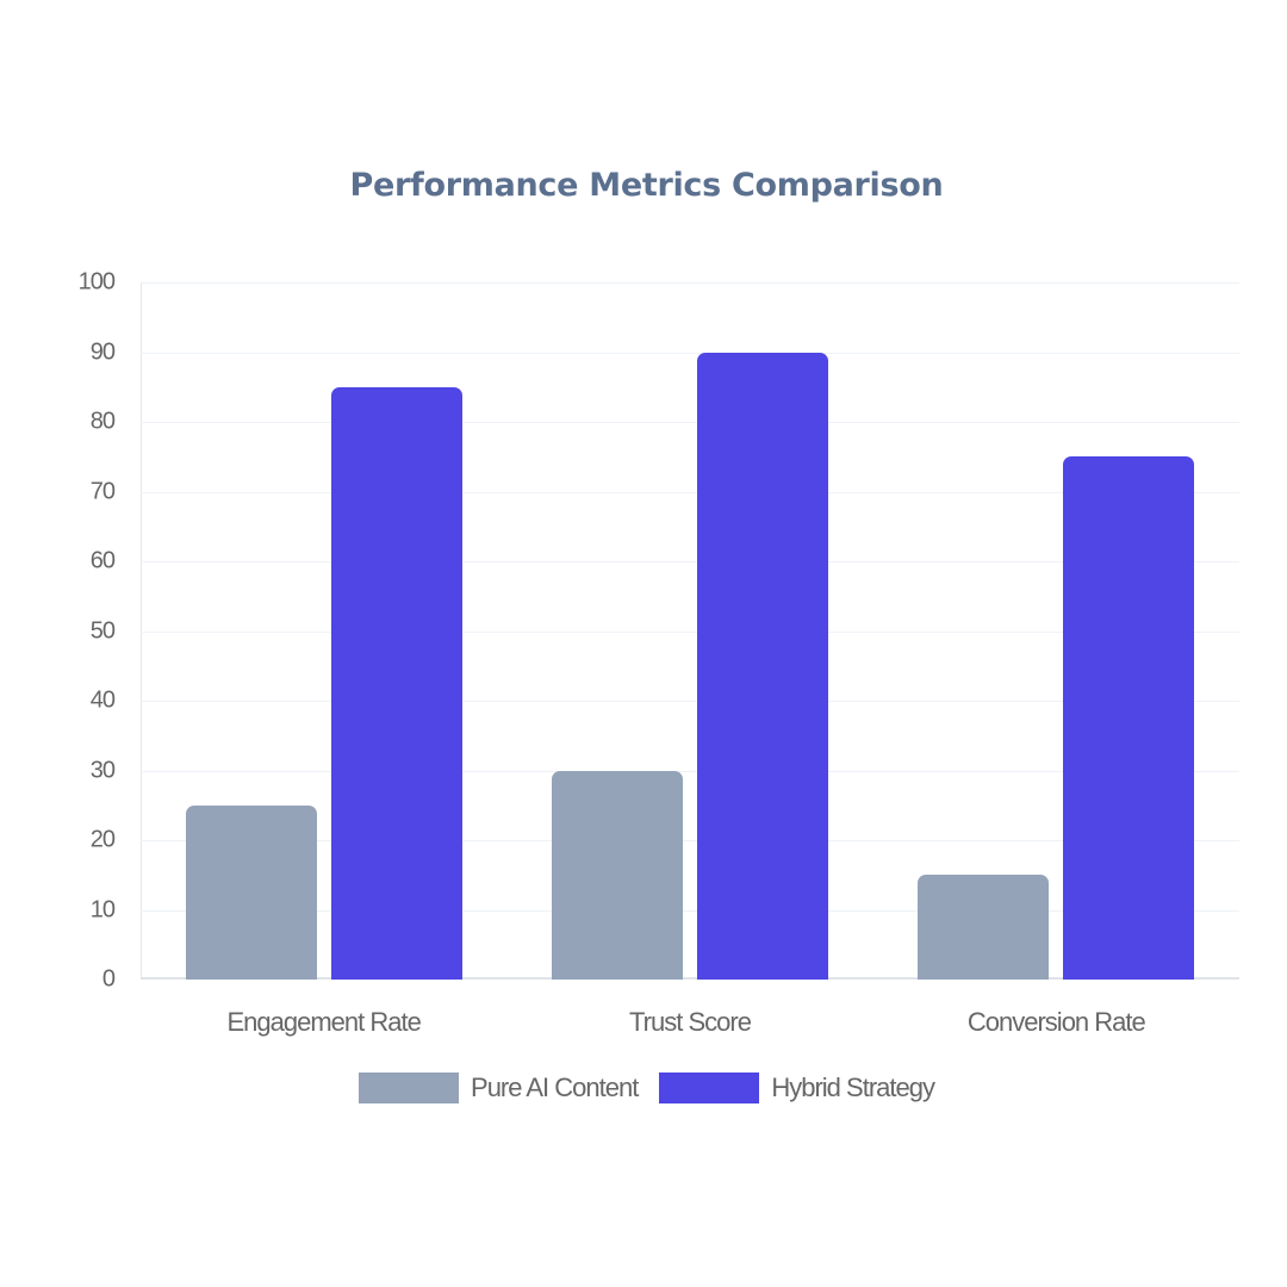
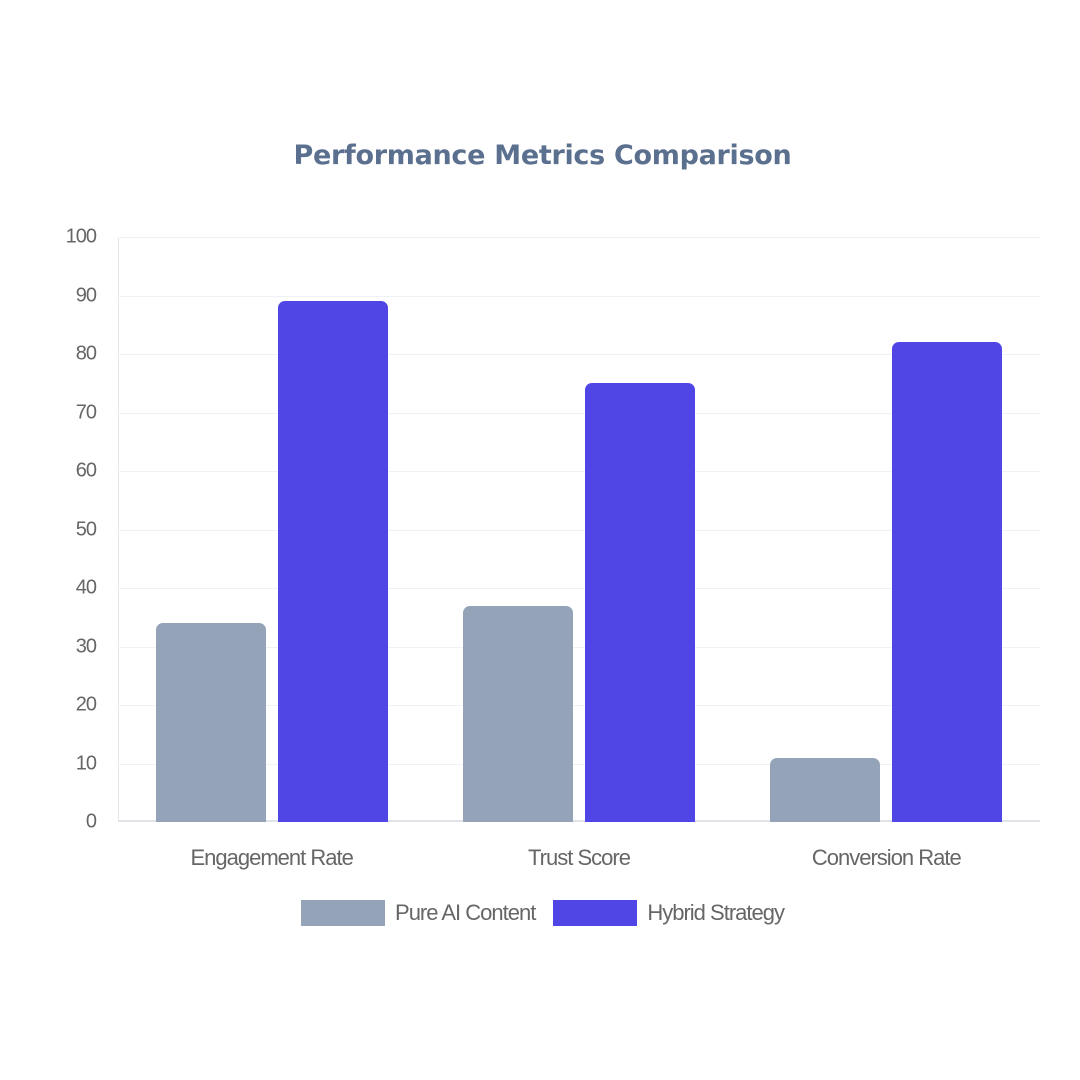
Pure AI Content/Engagement Rate: 25 -> 34
Hybrid Strategy/Engagement Rate: 85 -> 89
Pure AI Content/Trust Score: 30 -> 37
Hybrid Strategy/Trust Score: 90 -> 75
Pure AI Content/Conversion Rate: 15 -> 11
Hybrid Strategy/Conversion Rate: 75 -> 82
